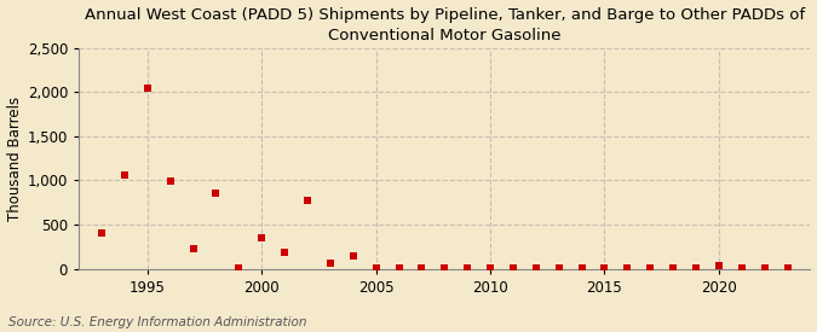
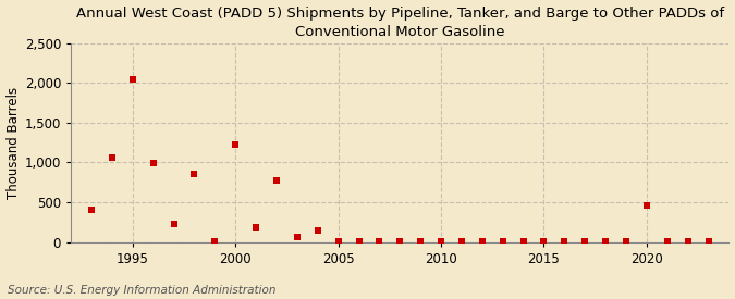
2000: 350 -> 1,220
2020: 40 -> 460
